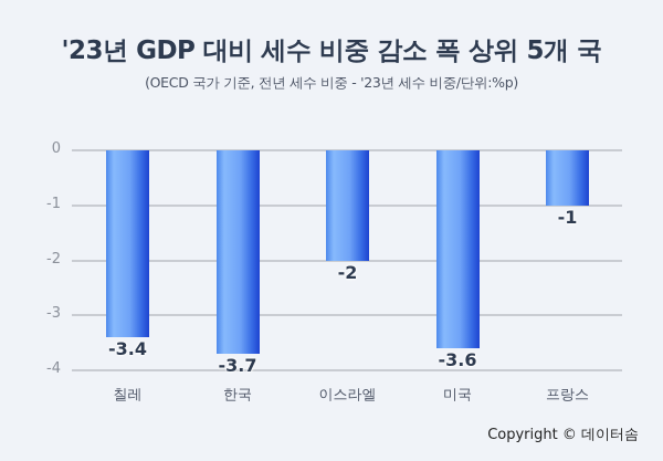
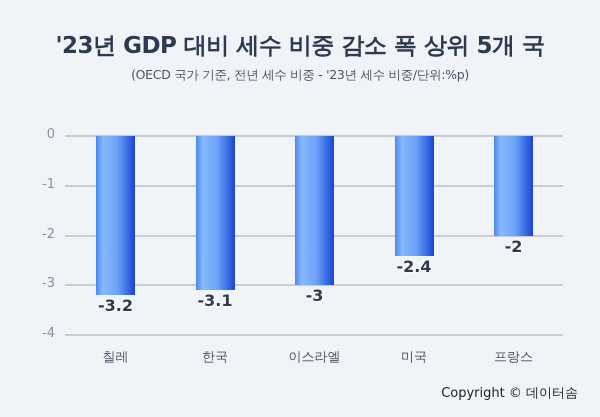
칠레: -3.4 -> -3.2
한국: -3.7 -> -3.1
이스라엘: -2 -> -3
미국: -3.6 -> -2.4
프랑스: -1 -> -2
